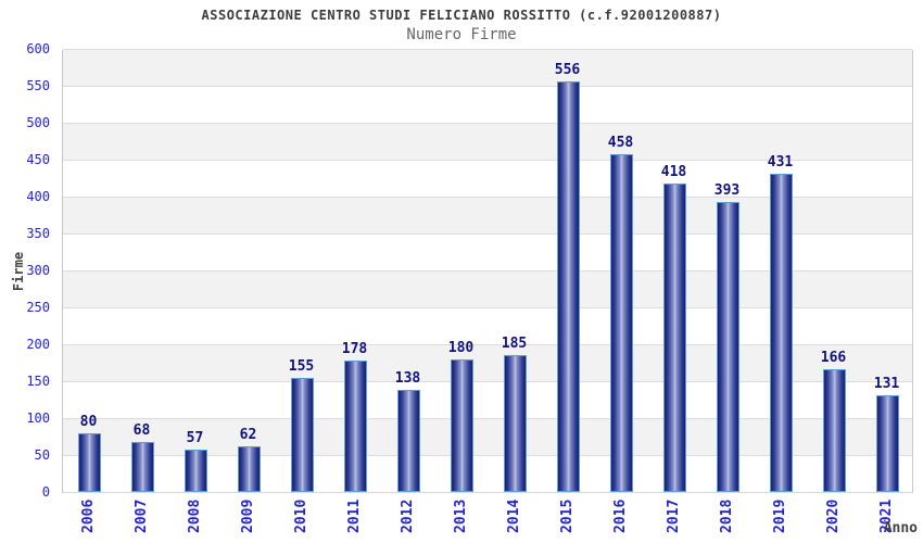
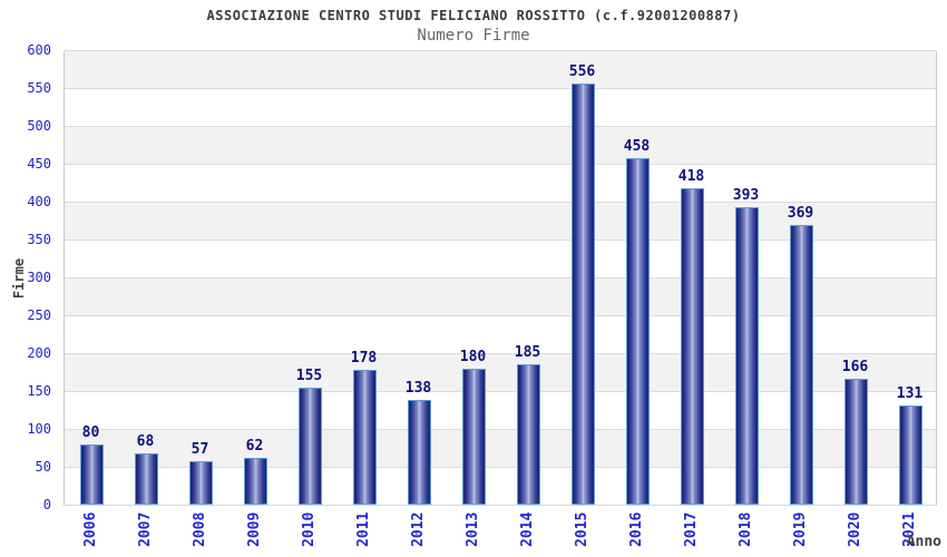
2019: 431 -> 369
